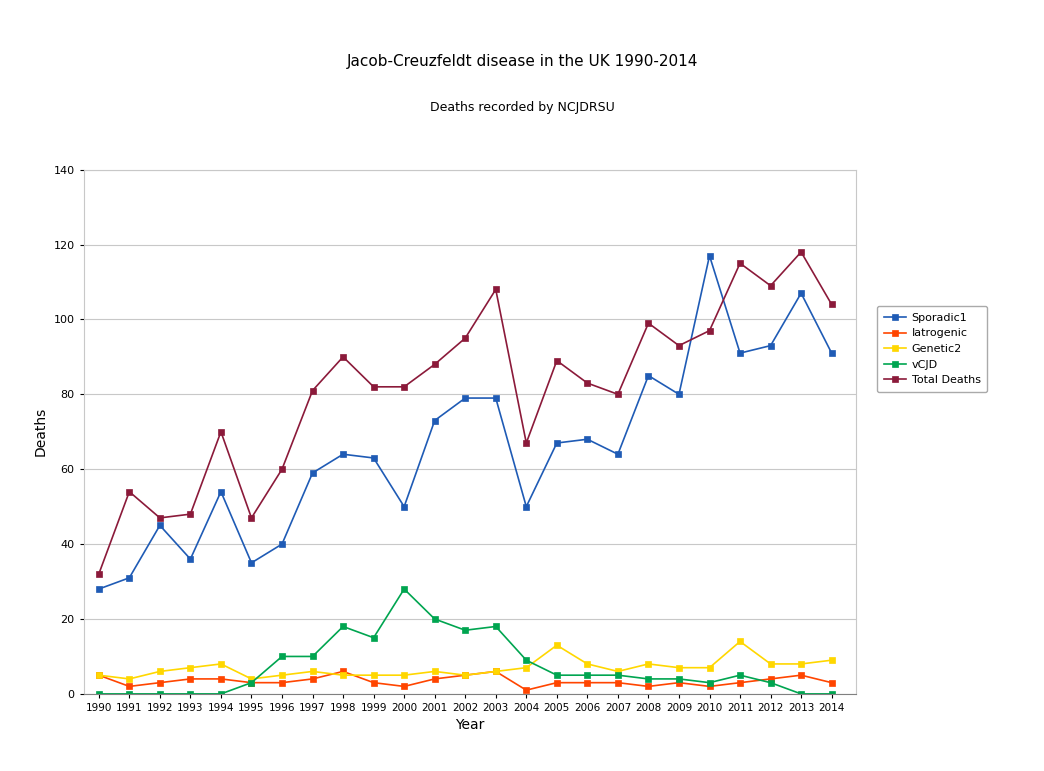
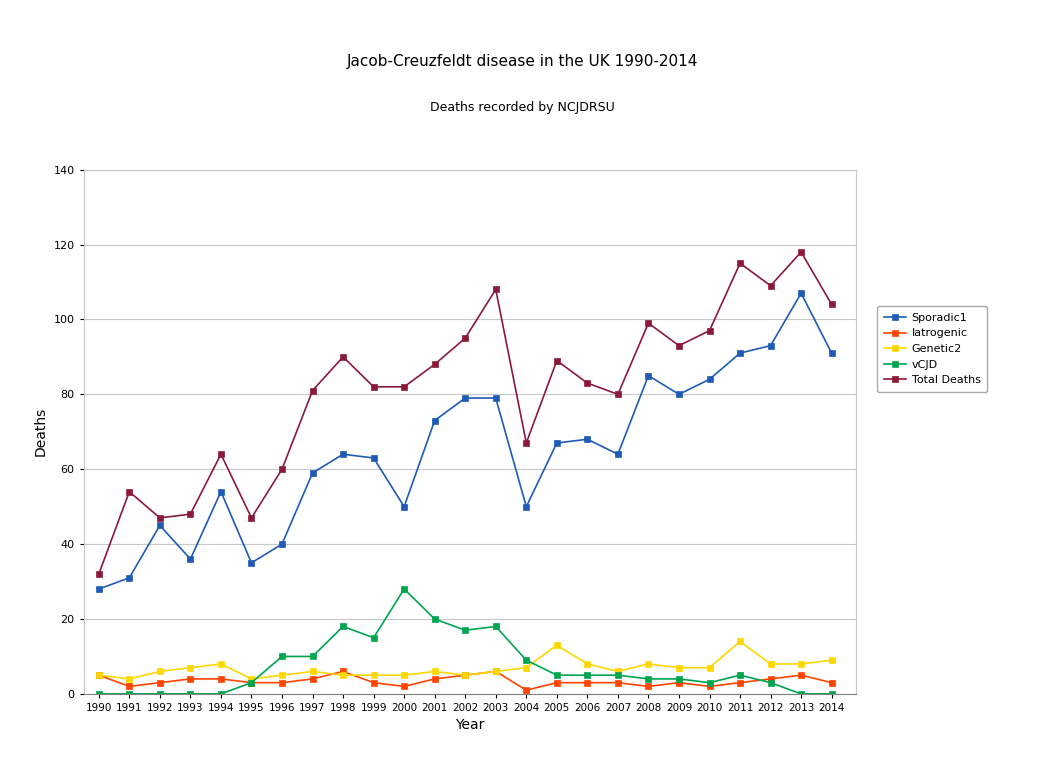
Total Deaths/1994: 70 -> 64
Sporadic1/2010: 117 -> 84
